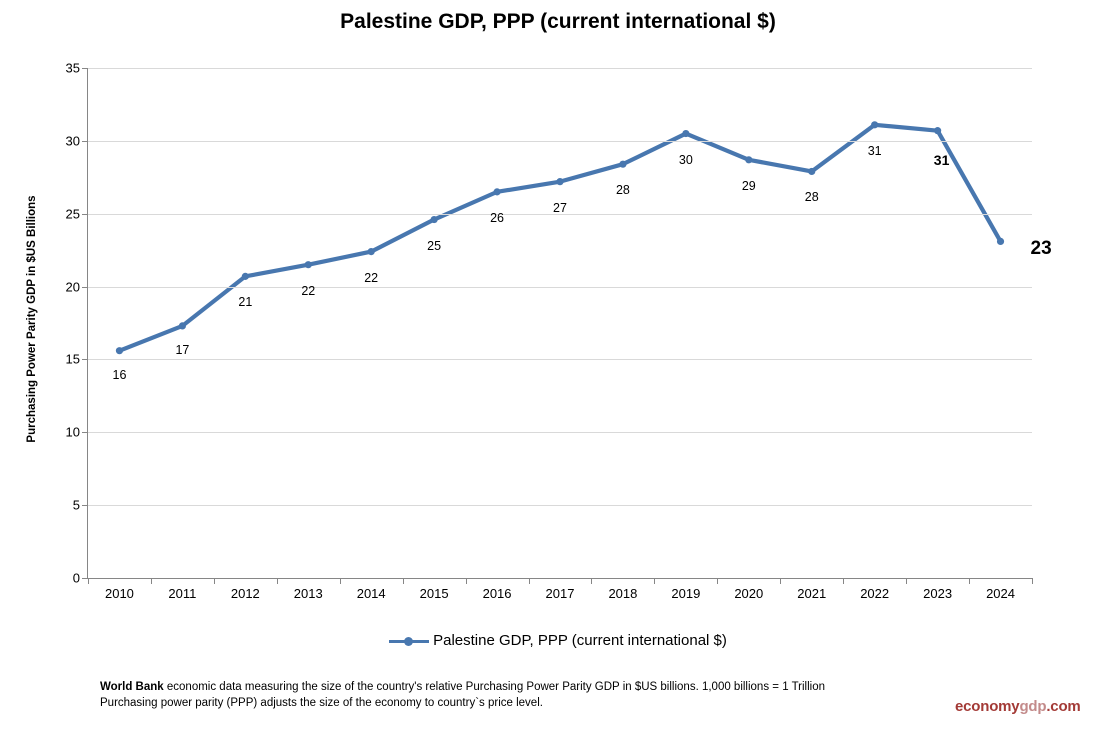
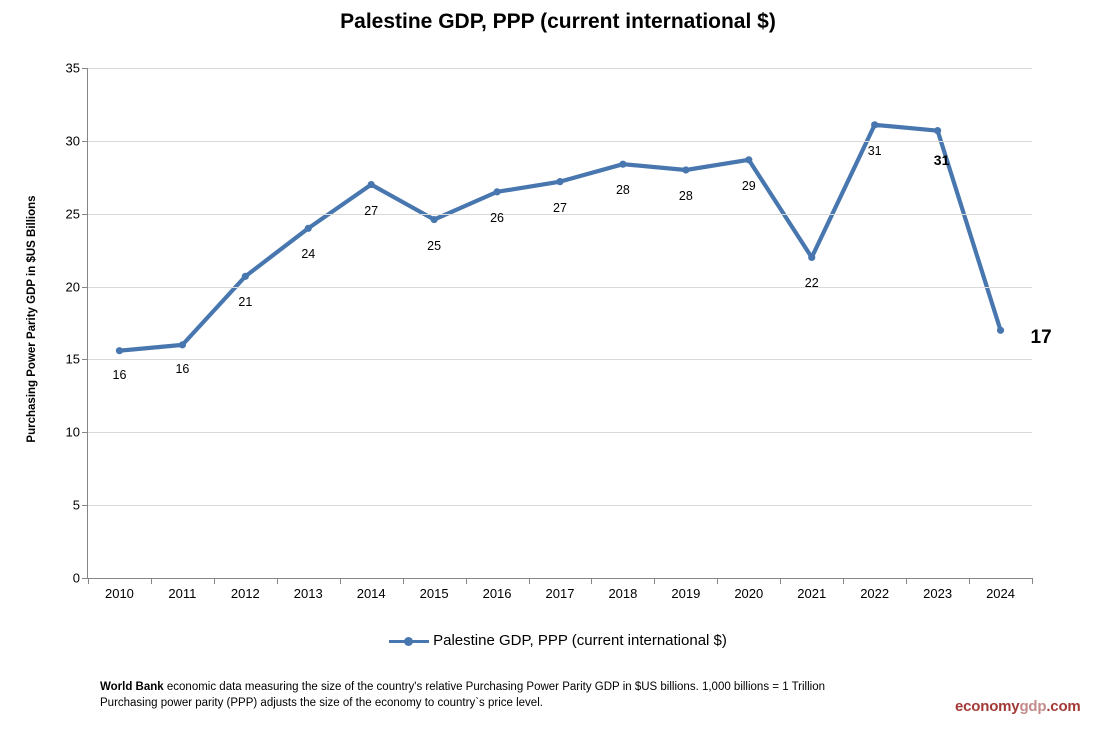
2011: 17 -> 16
2013: 22 -> 24
2014: 22 -> 27
2019: 30 -> 28
2021: 28 -> 22
2024: 23 -> 17
